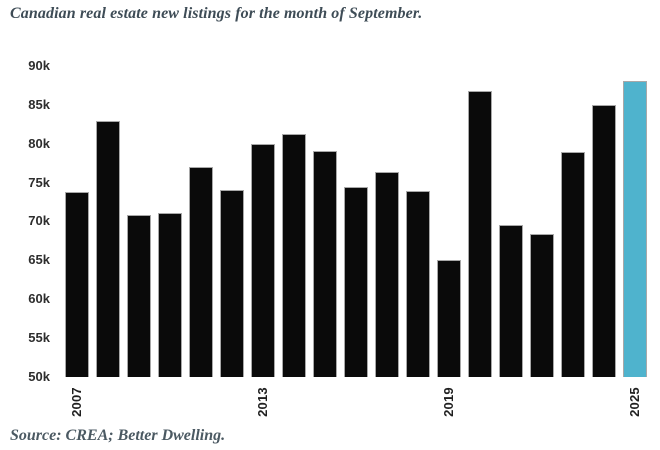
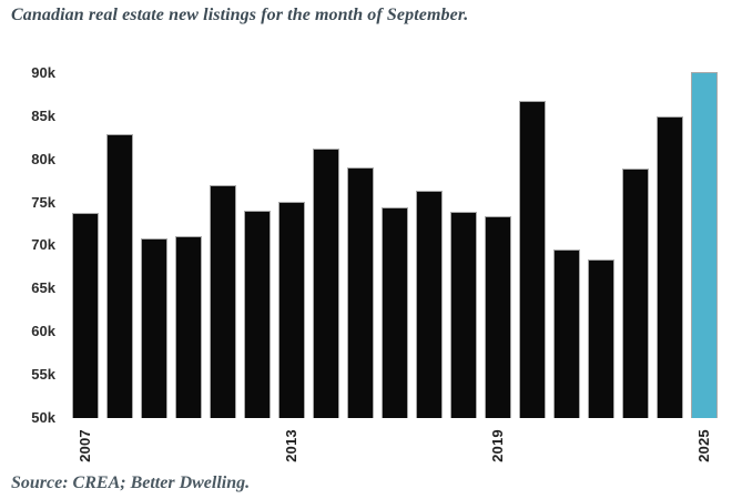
2013: 80k -> 75k
2019: 65k -> 73k
2025: 88k -> 90k
